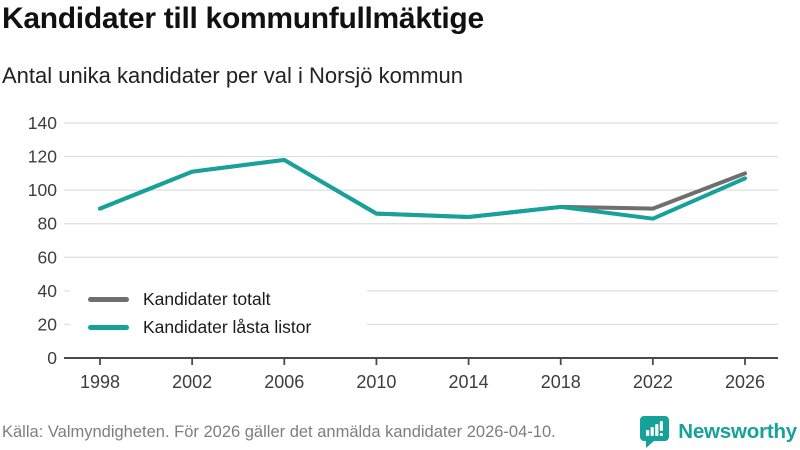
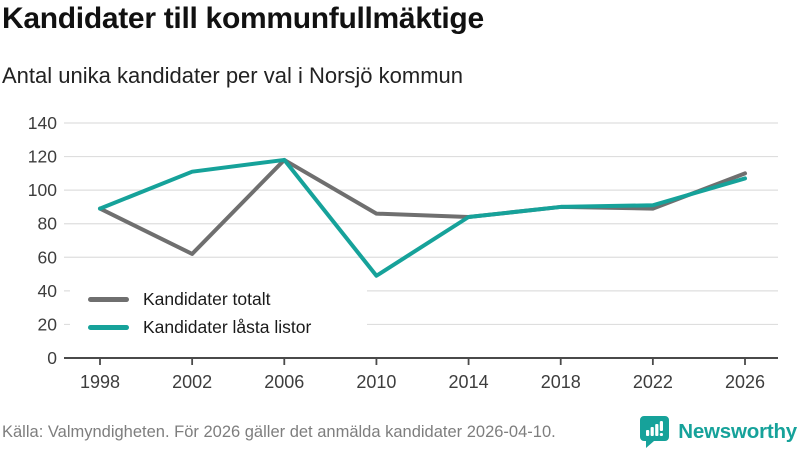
Kandidater totalt/2002: 111 -> 62
Kandidater låsta listor/2010: 86 -> 49
Kandidater låsta listor/2022: 83 -> 91
